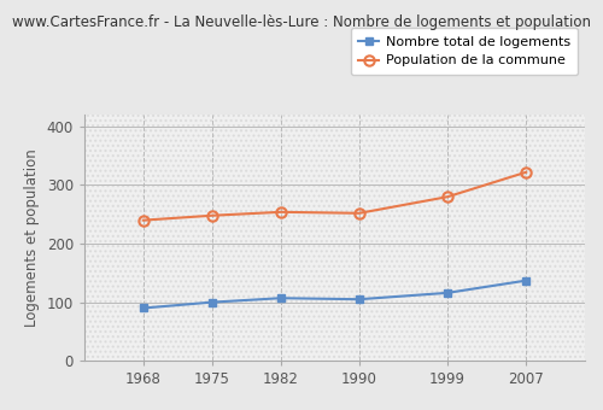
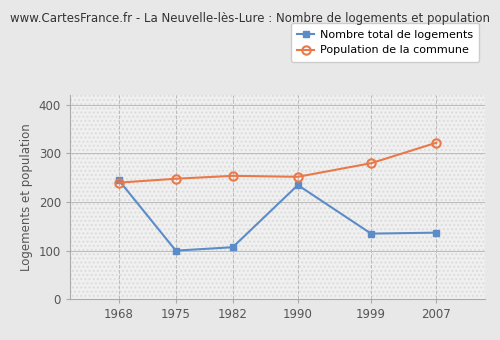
Nombre total de logements/1968: 90 -> 245
Nombre total de logements/1990: 105 -> 235
Nombre total de logements/1999: 116 -> 135
